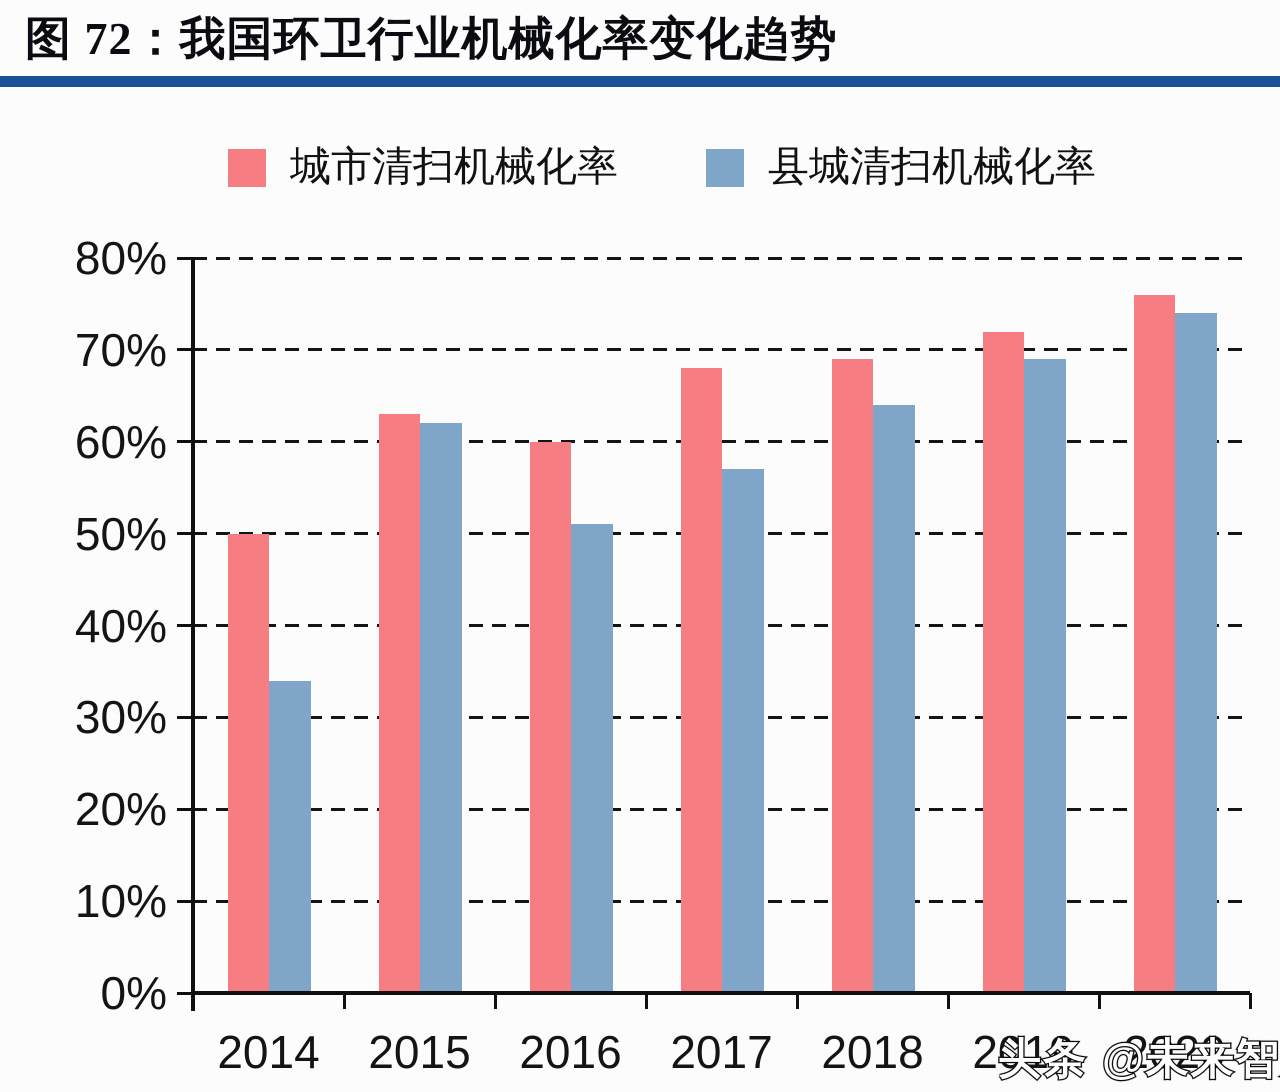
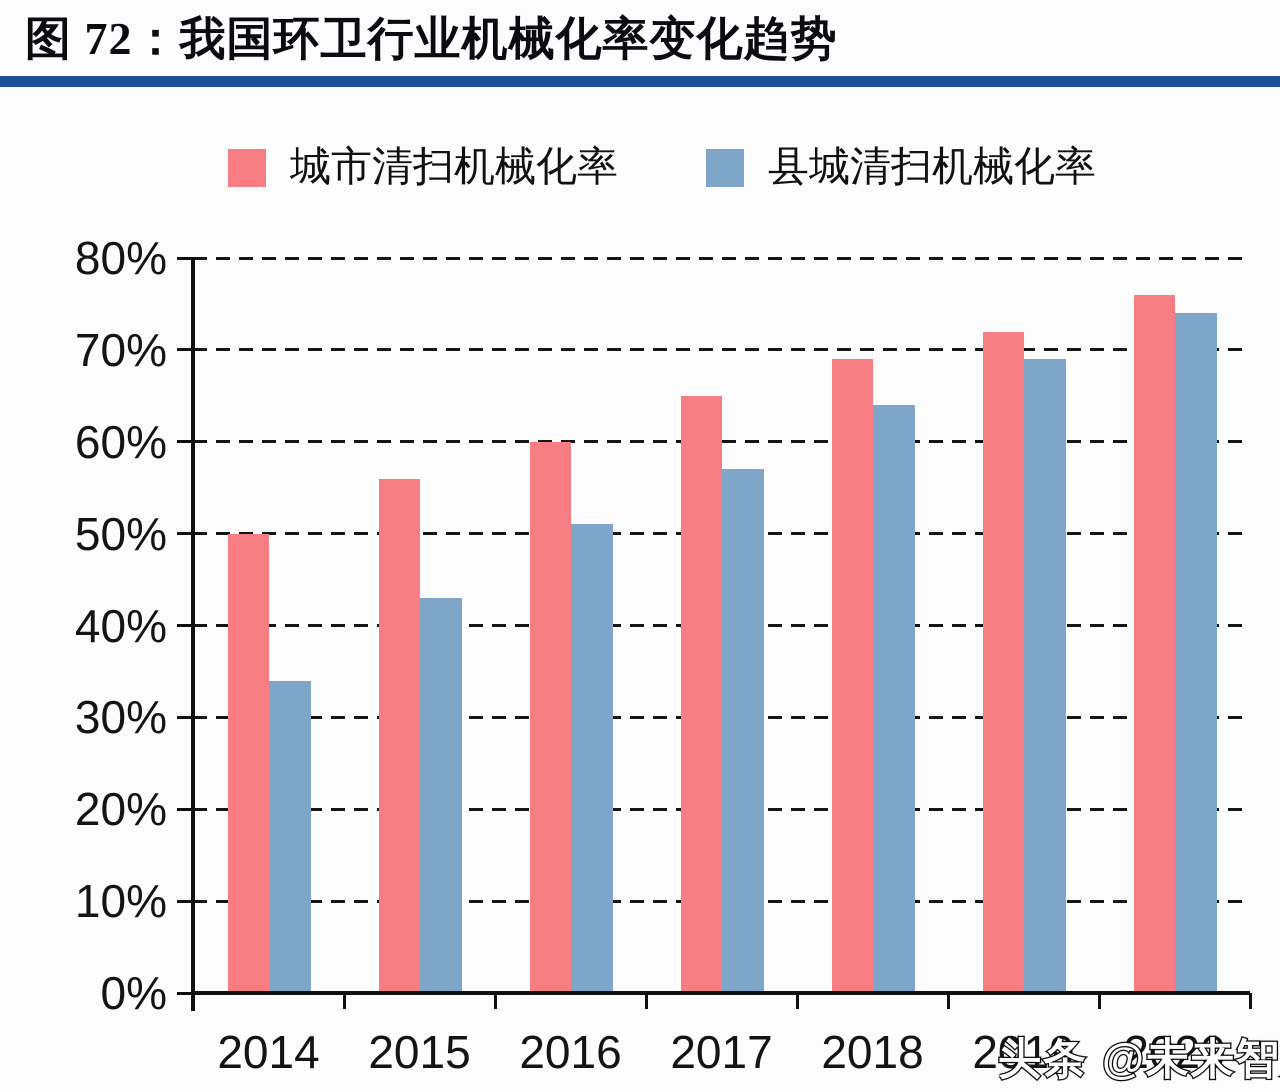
城市清扫机械化率/2015: 63% -> 56%
县城清扫机械化率/2015: 62% -> 43%
城市清扫机械化率/2017: 68% -> 65%
